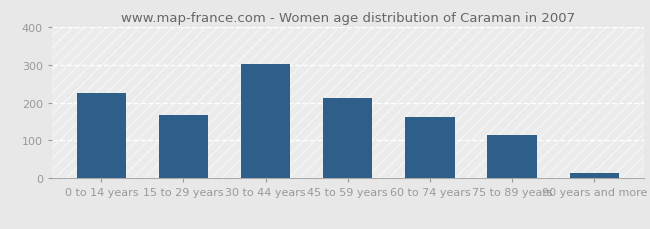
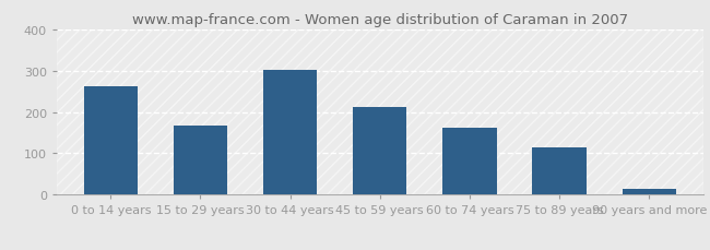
0 to 14 years: 225 -> 263
